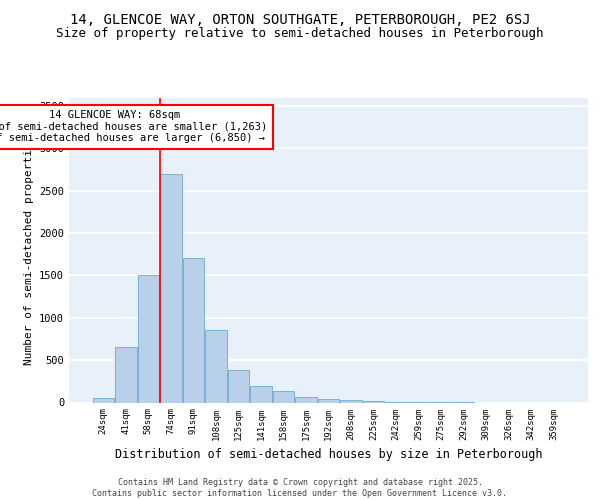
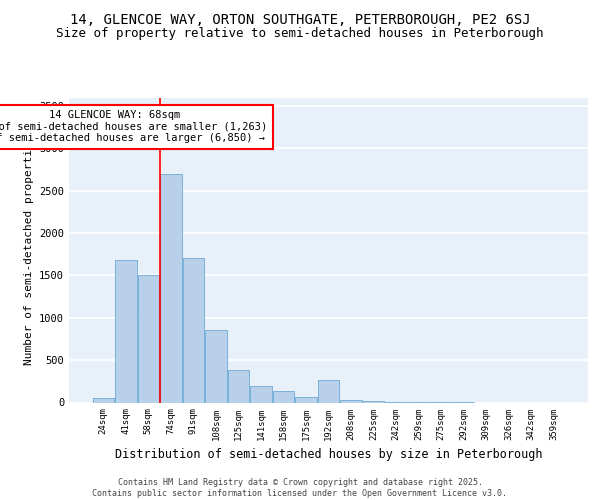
41sqm: 660 -> 1680
192sqm: 40 -> 260
